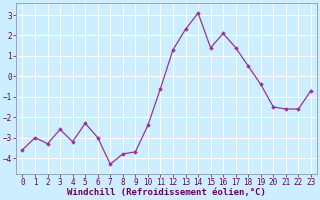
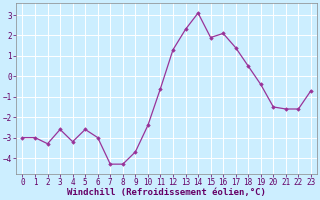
0: -3.6 -> -3.0
5: -2.3 -> -2.6
8: -3.8 -> -4.3
15: 1.4 -> 1.9
